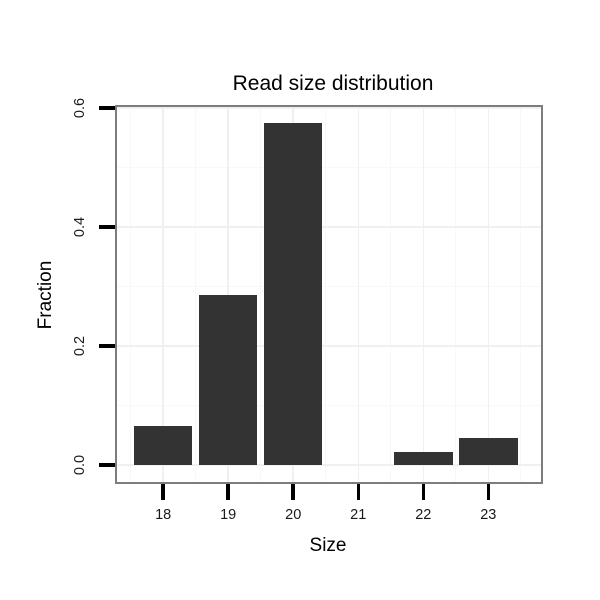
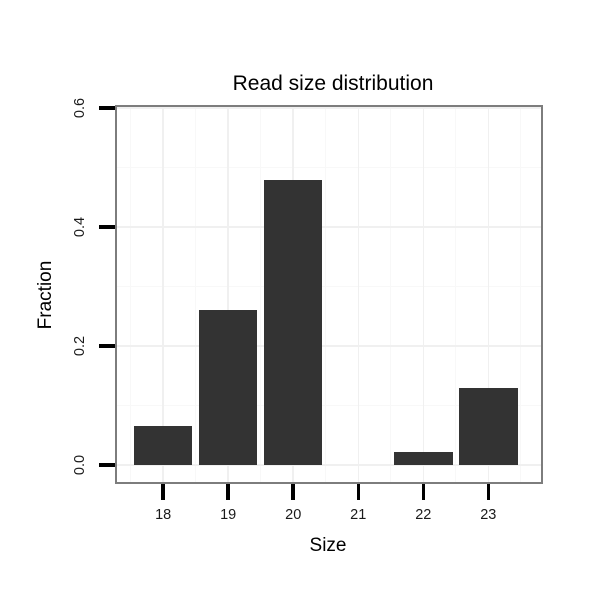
19: 0.28 -> 0.26
20: 0.57 -> 0.48
23: 0.04 -> 0.13
